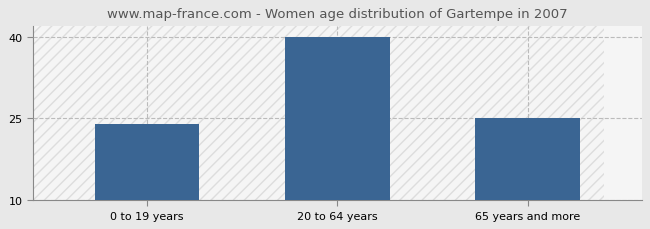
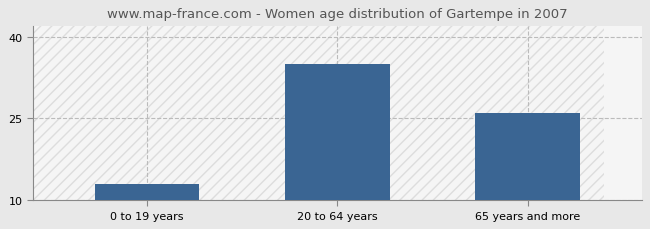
0 to 19 years: 24 -> 13
20 to 64 years: 40 -> 35
65 years and more: 25 -> 26
